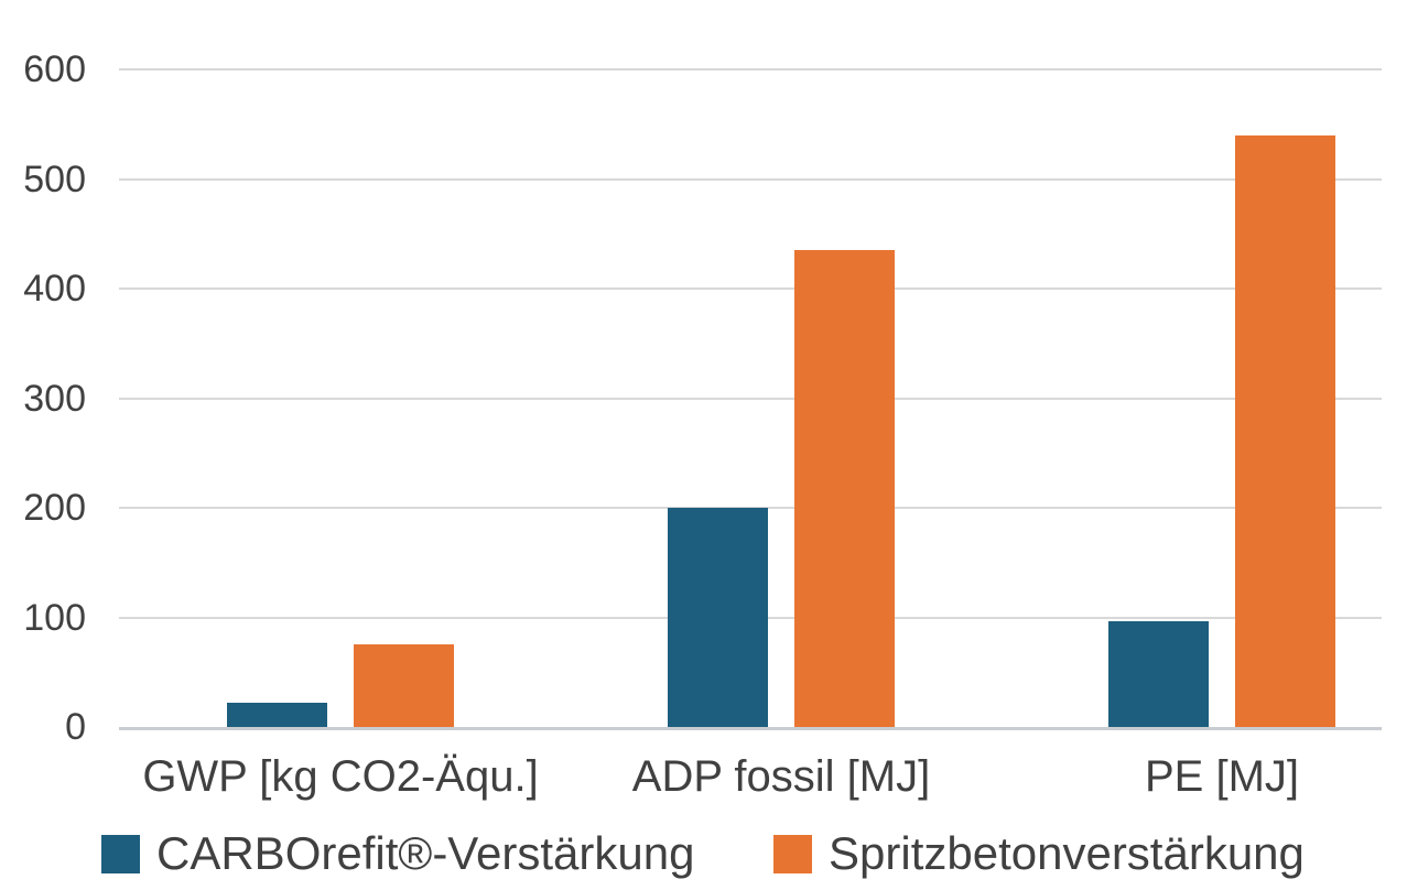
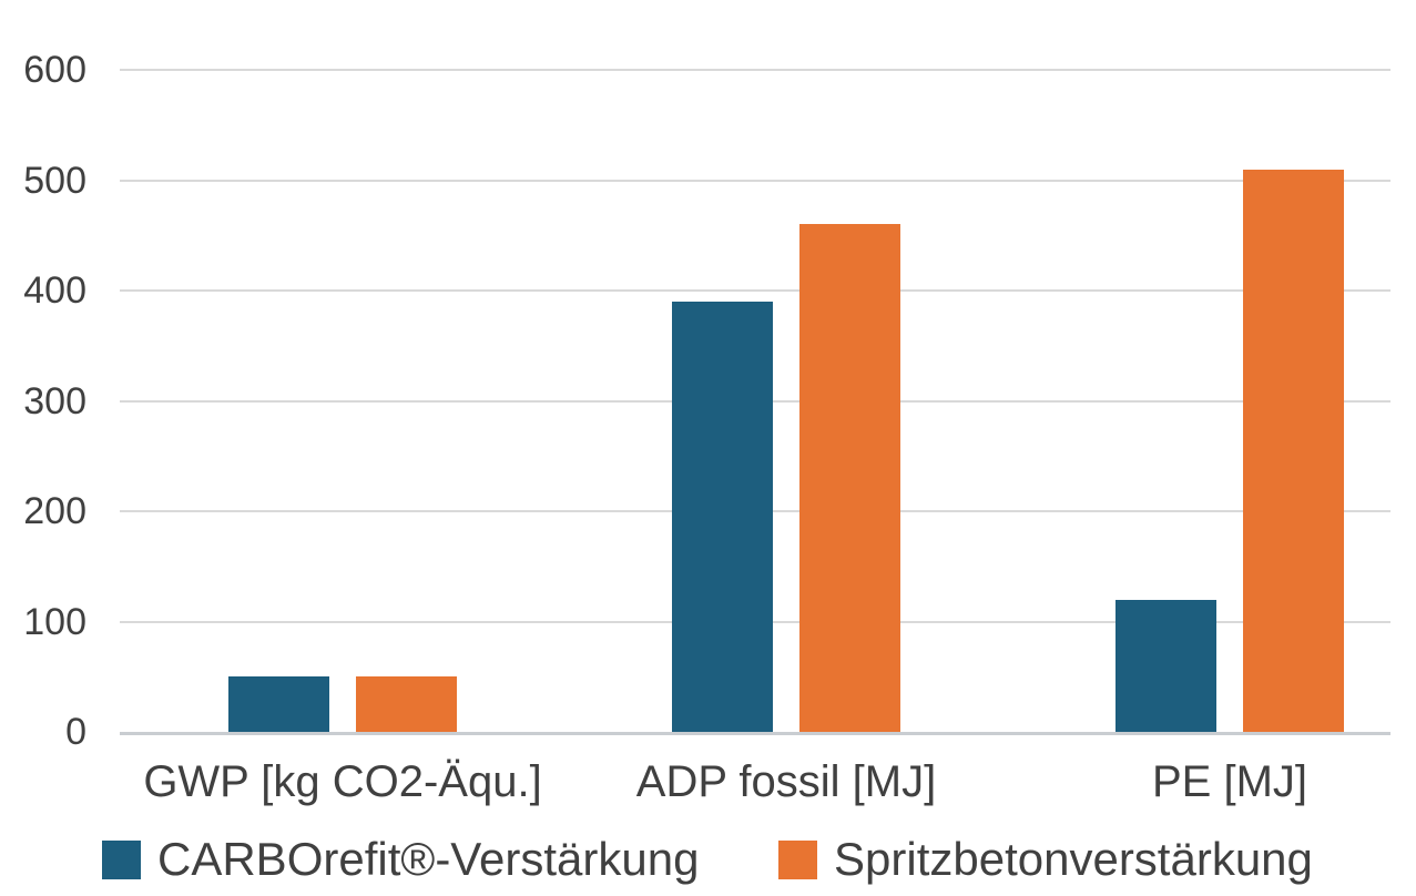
CARBOrefit®-Verstärkung/GWP [kg CO2-Äqu.]: 20 -> 50
Spritzbetonverstärkung/GWP [kg CO2-Äqu.]: 80 -> 50
CARBOrefit®-Verstärkung/ADP fossil [MJ]: 200 -> 390
Spritzbetonverstärkung/ADP fossil [MJ]: 440 -> 460
CARBOrefit®-Verstärkung/PE [MJ]: 100 -> 120
Spritzbetonverstärkung/PE [MJ]: 540 -> 510
